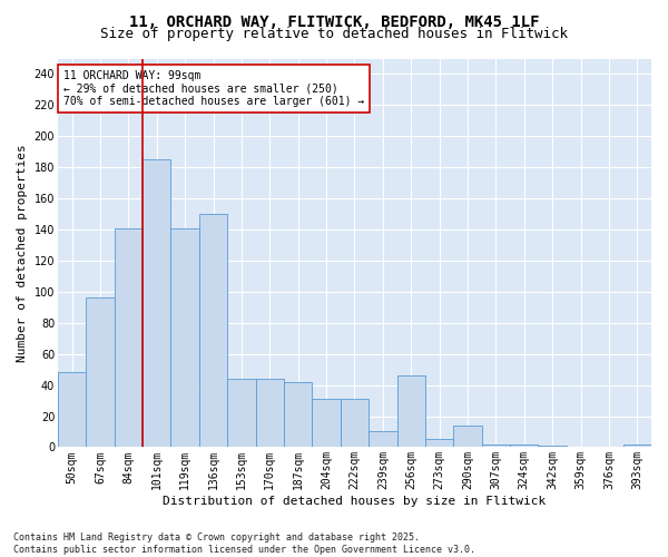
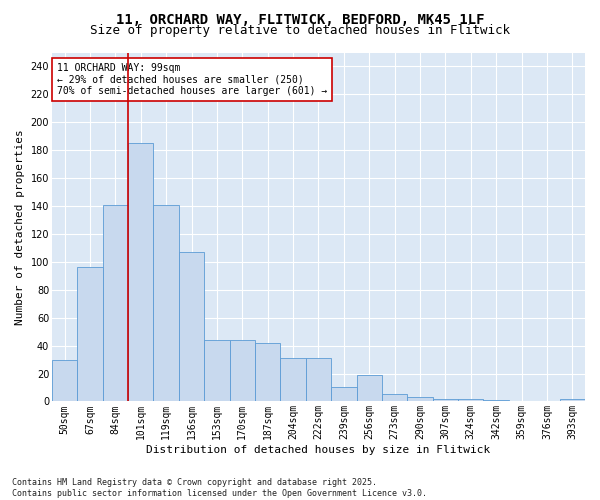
50sqm: 48 -> 30
136sqm: 150 -> 107
256sqm: 46 -> 19
290sqm: 14 -> 3
